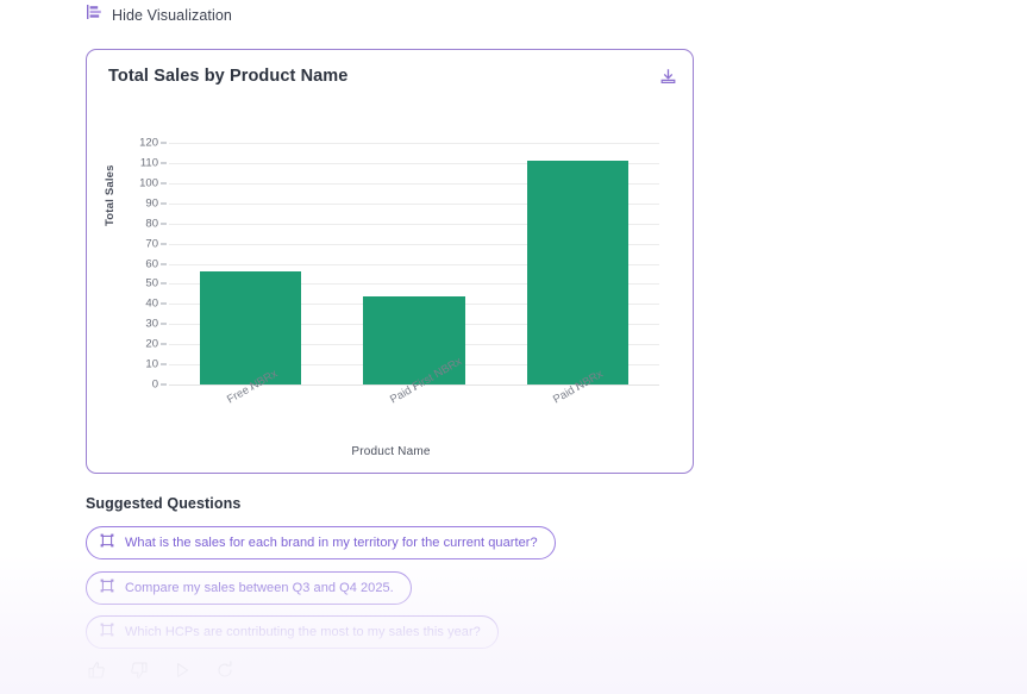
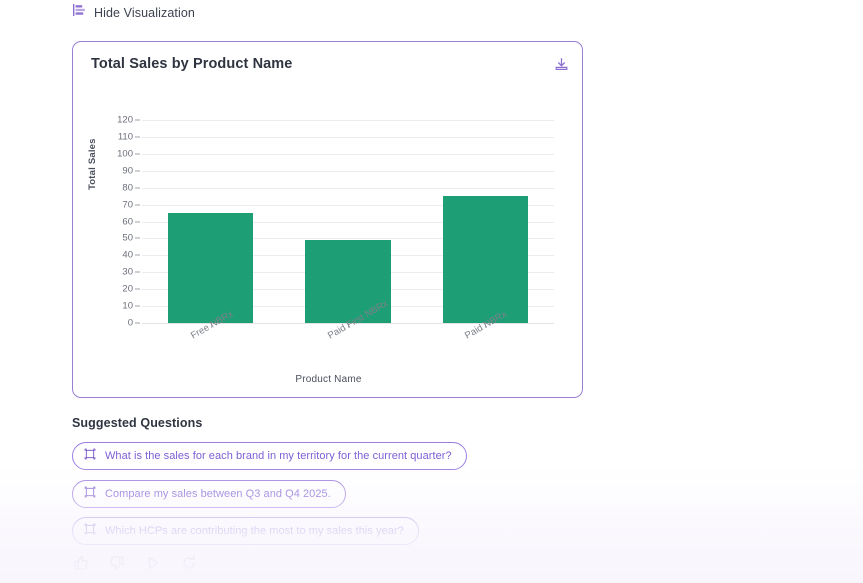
Free NBRx: 56 -> 65
Paid First NBRx: 44 -> 49
Paid NBRx: 111 -> 75
